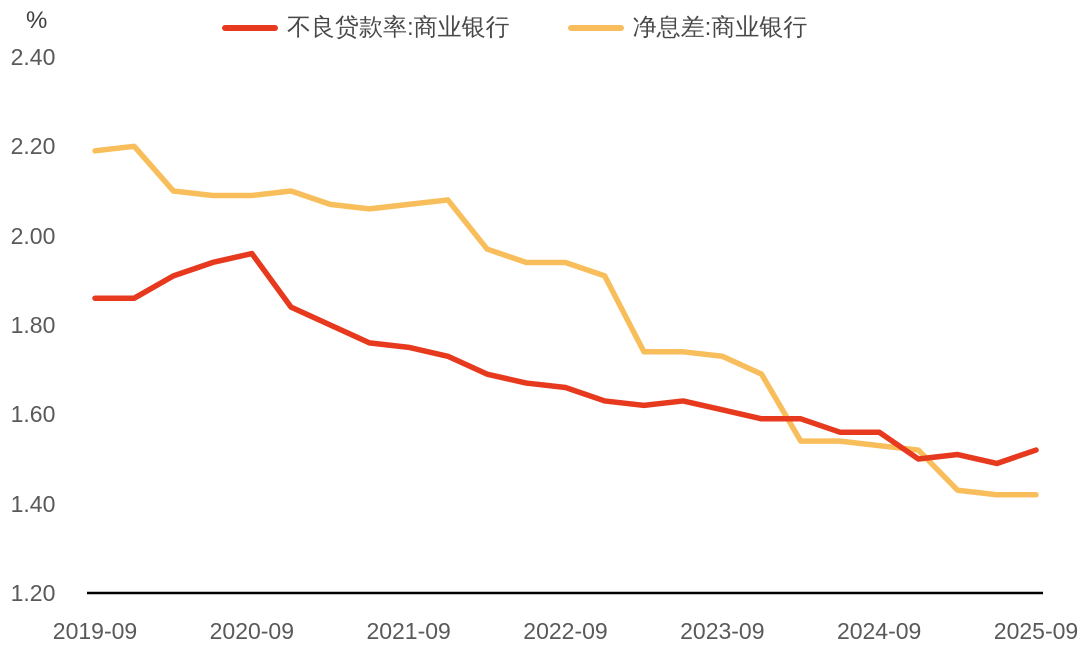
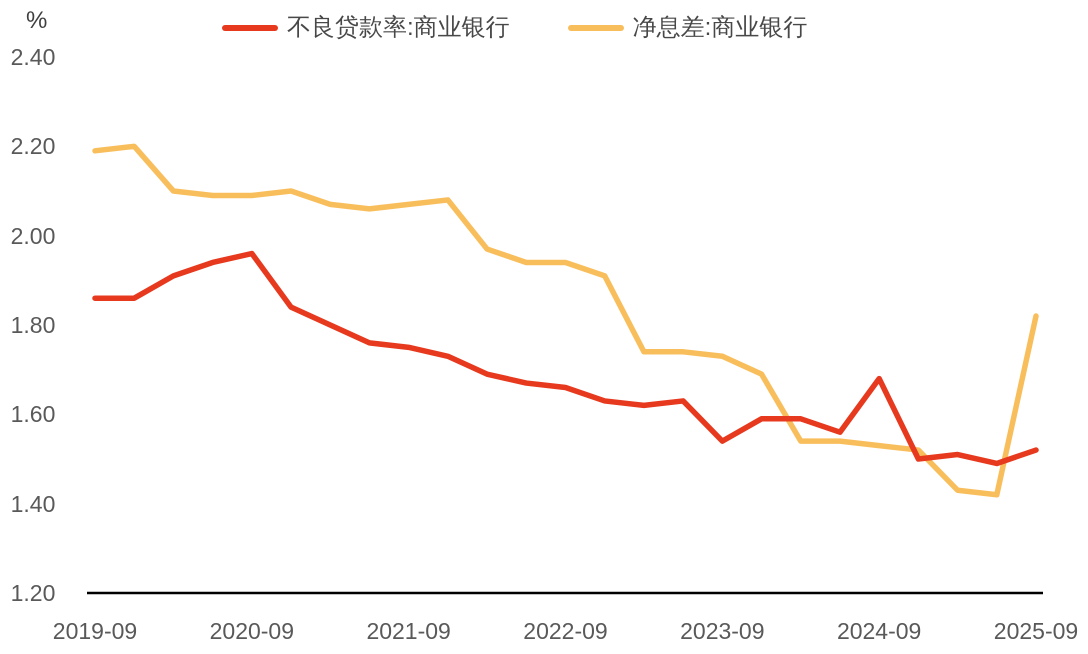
不良贷款率:商业银行/2023-09: 1.61 -> 1.54
不良贷款率:商业银行/2024-09: 1.56 -> 1.68
净息差:商业银行/2025-09: 1.42 -> 1.82
